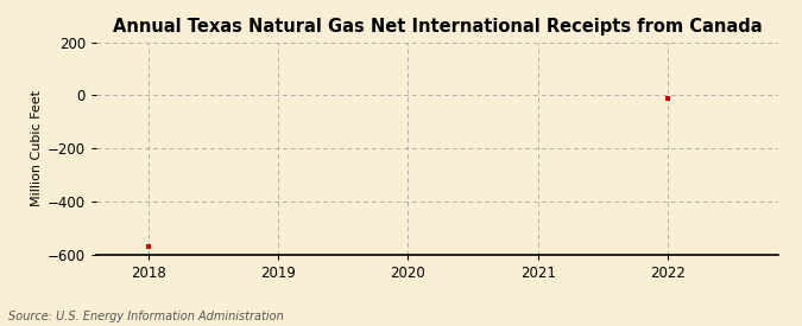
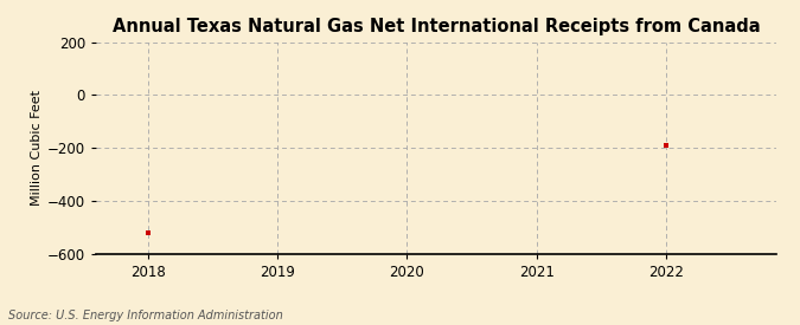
2018: -570 -> -520
2022: -10 -> -190
